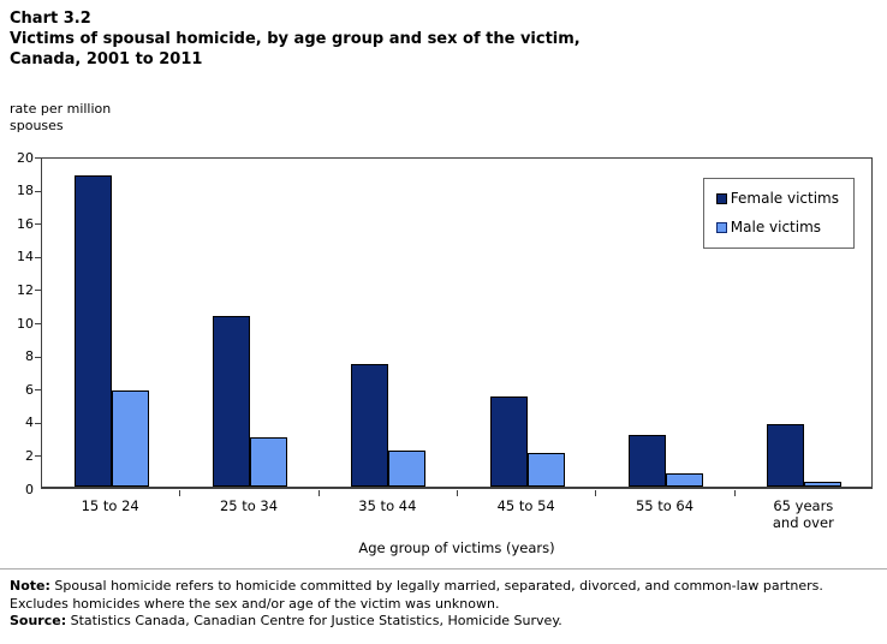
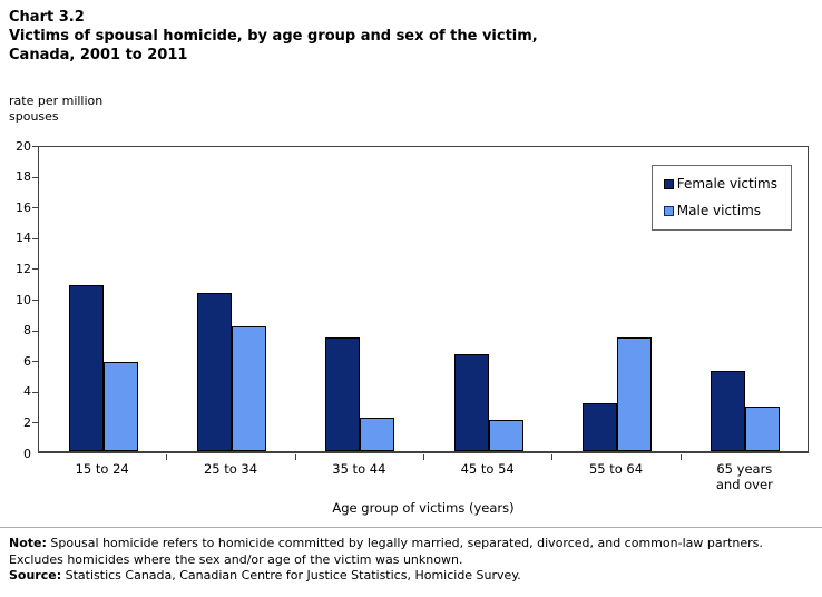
Female victims/15 to 24: 18.8 -> 10.8
Male victims/25 to 34: 3.0 -> 8.1
Female victims/45 to 54: 5.4 -> 6.3
Male victims/55 to 64: 0.8 -> 7.4
Female victims/65 years and over: 3.8 -> 5.2
Male victims/65 years and over: 0.3 -> 2.9
